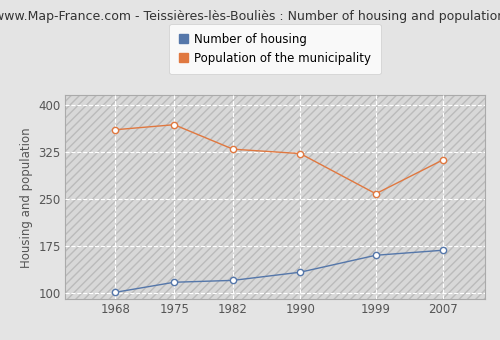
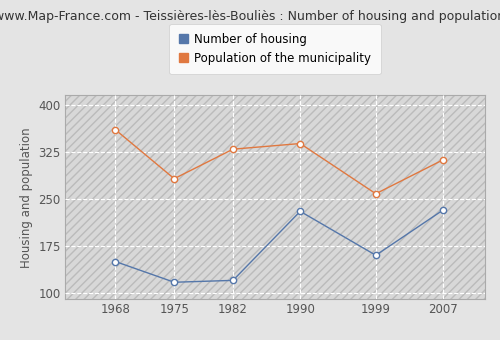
Number of housing/1968: 101 -> 150
Population of the municipality/1975: 368 -> 282
Number of housing/1990: 133 -> 230
Population of the municipality/1990: 322 -> 338
Number of housing/2007: 168 -> 232
